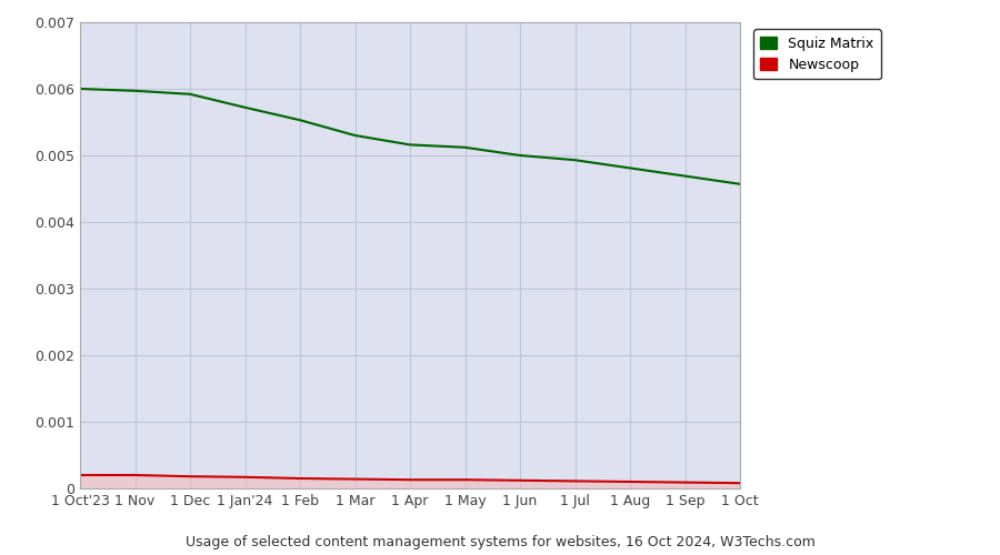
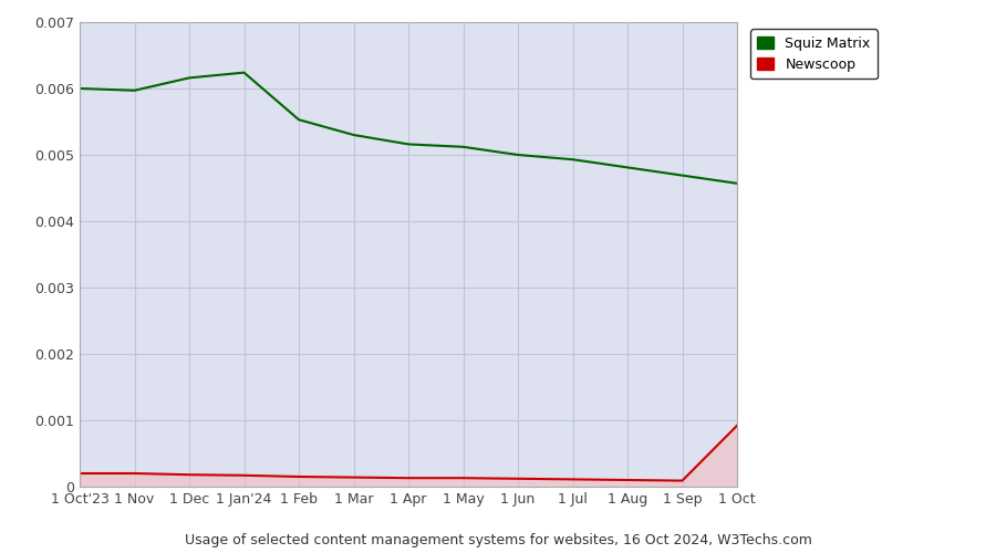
Squiz Matrix/1 Dec: 0.00592 -> 0.00616
Squiz Matrix/1 Jan'24: 0.00572 -> 0.00624
Newscoop/1 Oct: 0.00008 -> 0.00092
